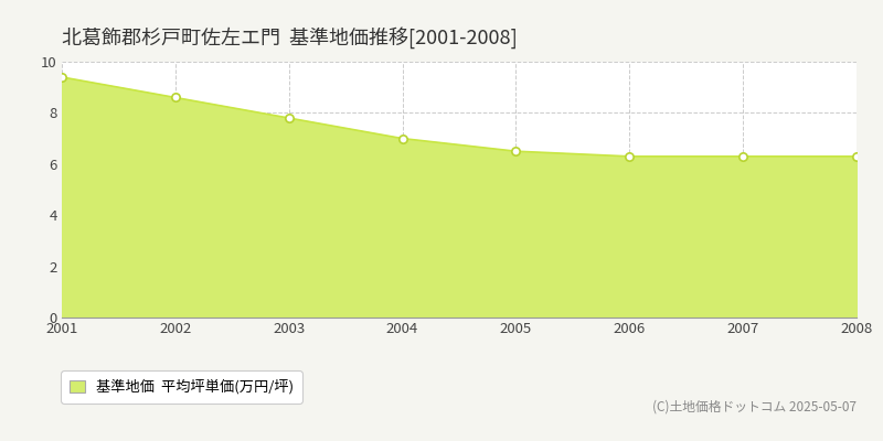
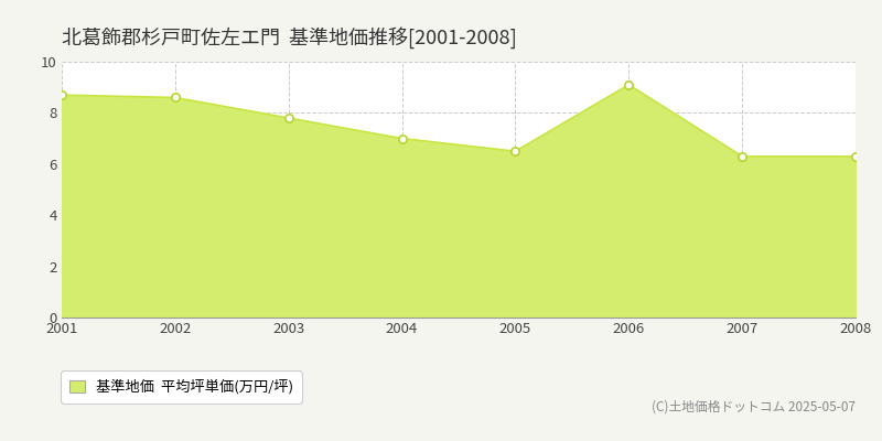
2001: 9.4 -> 8.7
2006: 6.3 -> 9.1
